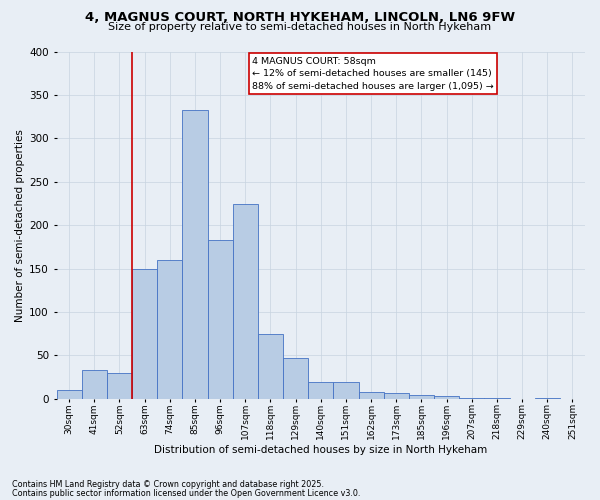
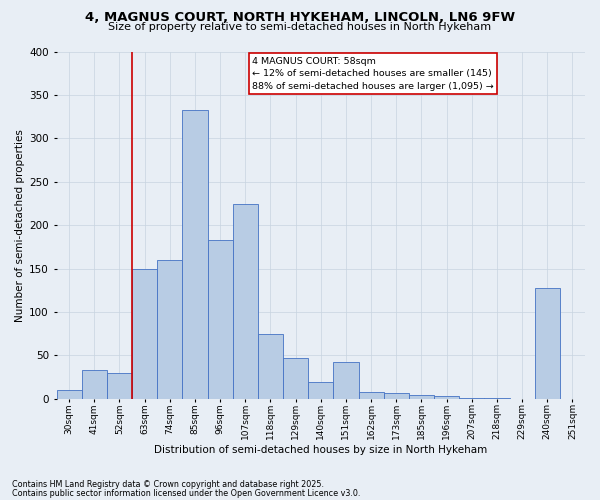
151sqm: 19 -> 42
240sqm: 1 -> 128
